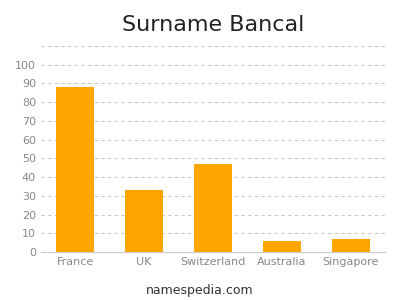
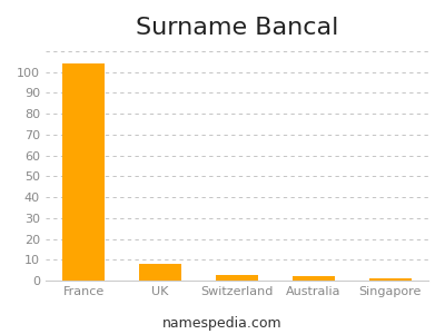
France: 88 -> 104
UK: 33 -> 8
Switzerland: 47 -> 3
Australia: 6 -> 2
Singapore: 7 -> 1
